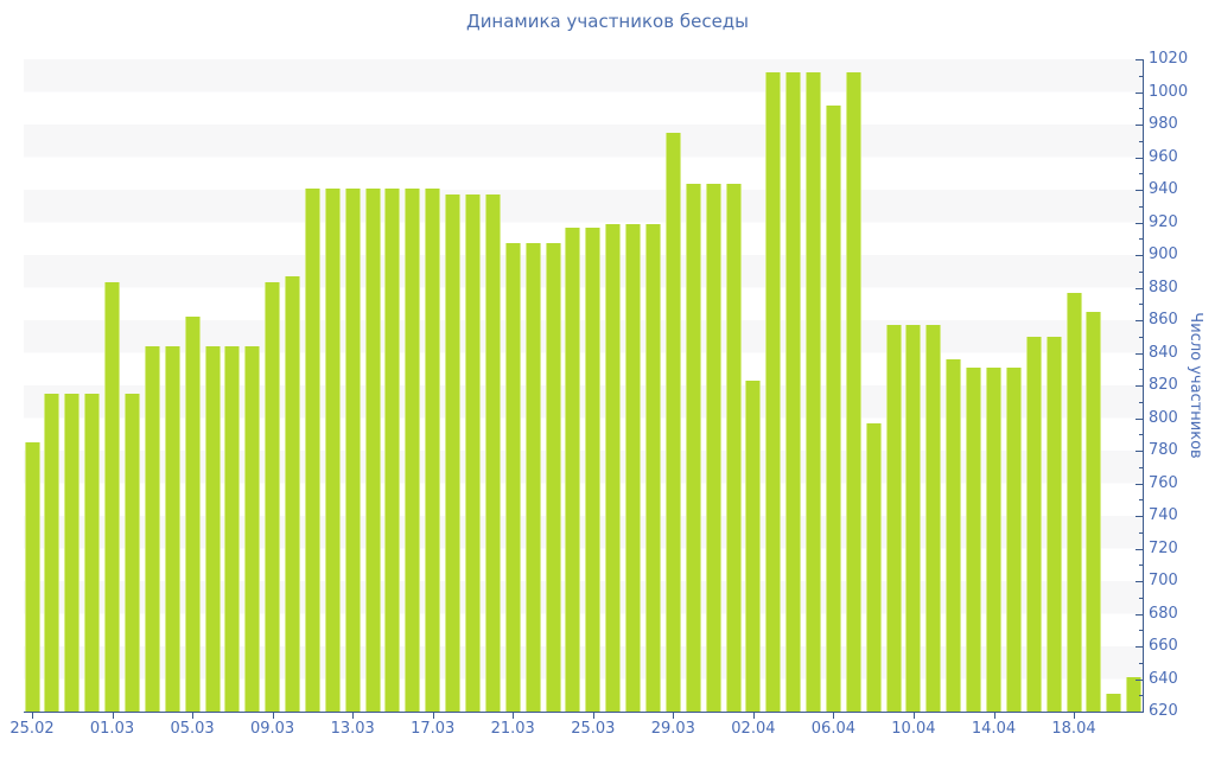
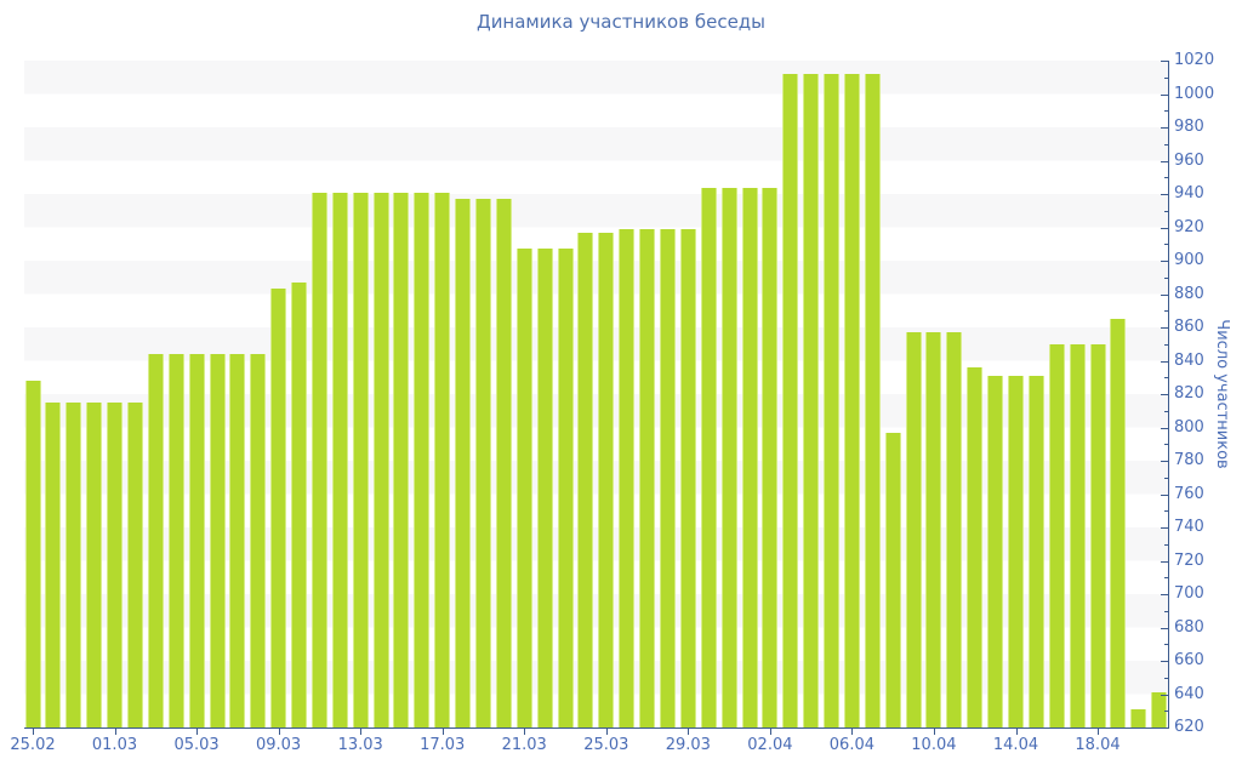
25.02: 785 -> 828
01.03: 883 -> 815
05.03: 862 -> 844
29.03: 975 -> 919
02.04: 823 -> 944
06.04: 992 -> 1012
18.04: 877 -> 850
